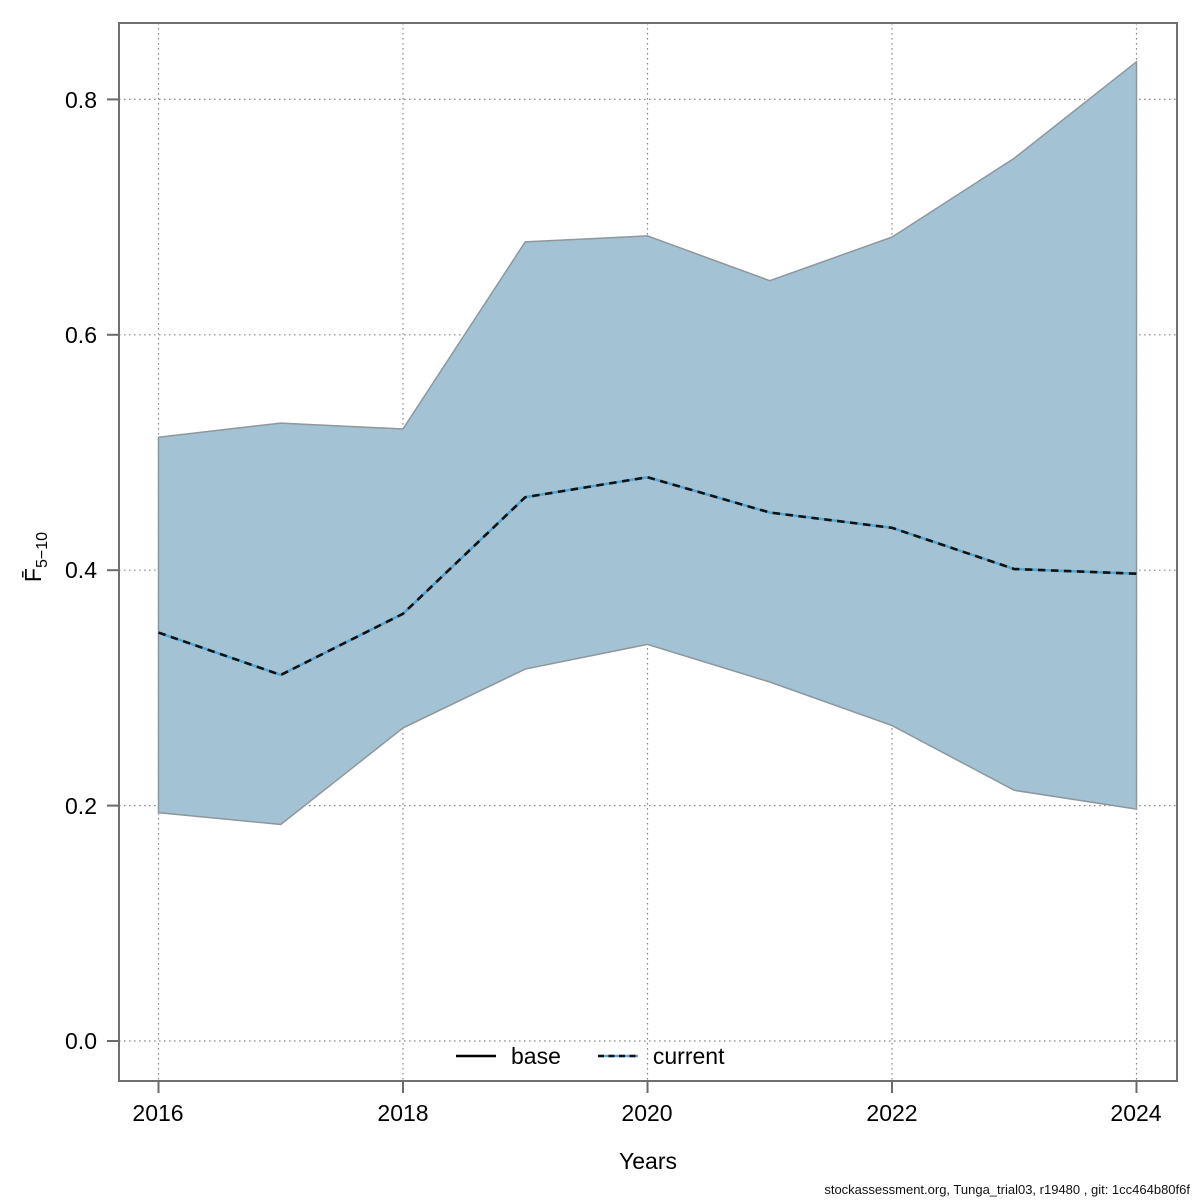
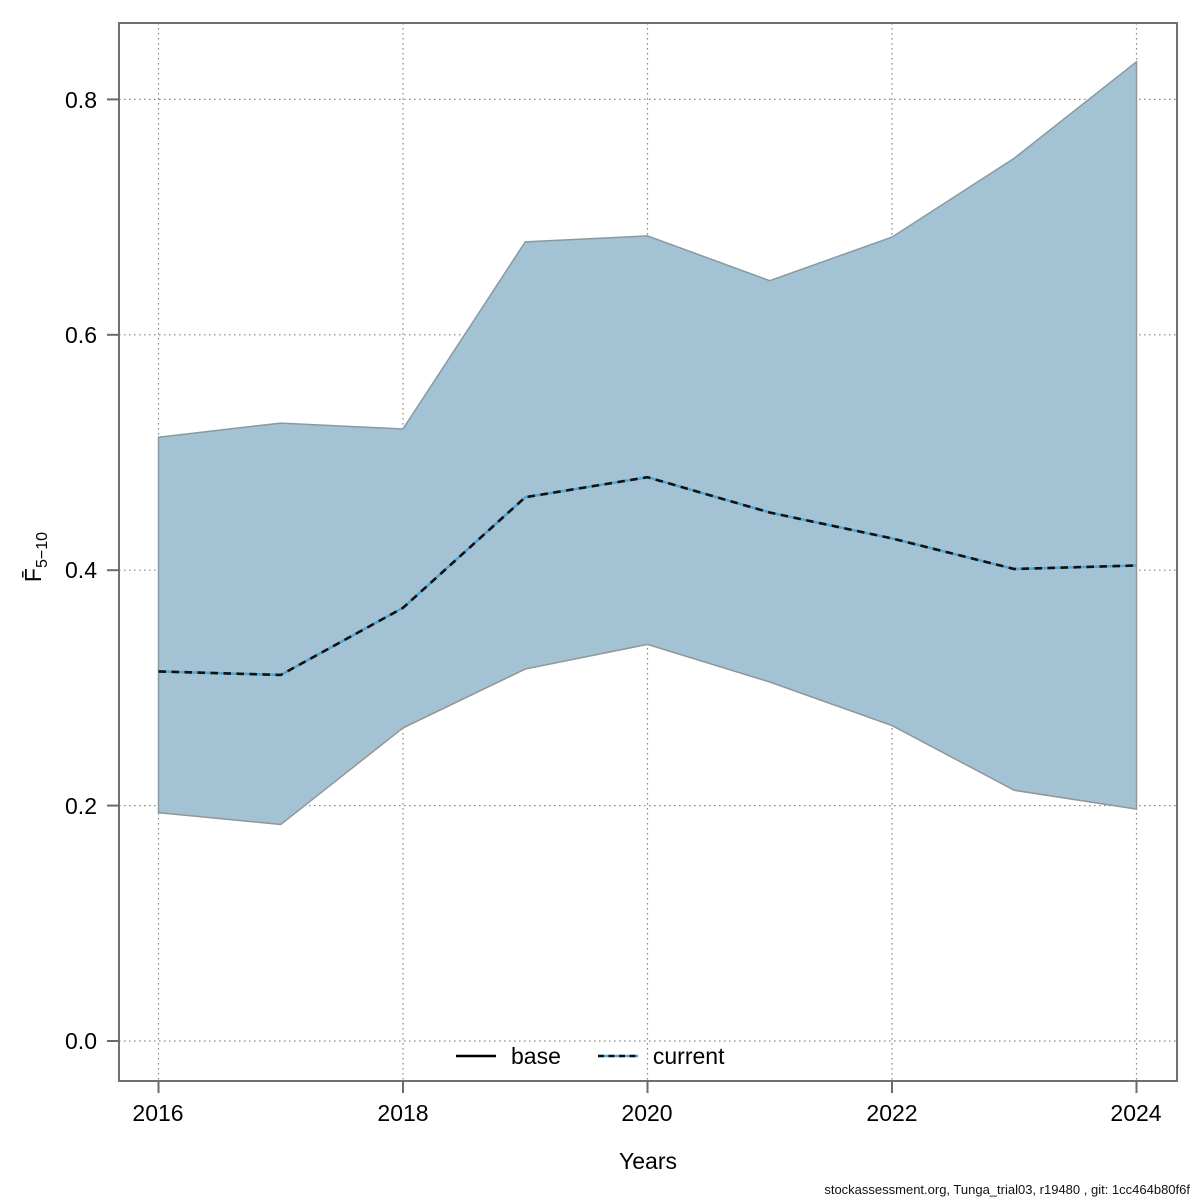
2016: 0.347 -> 0.314
2018: 0.363 -> 0.368
2022: 0.436 -> 0.427
2024: 0.397 -> 0.404
